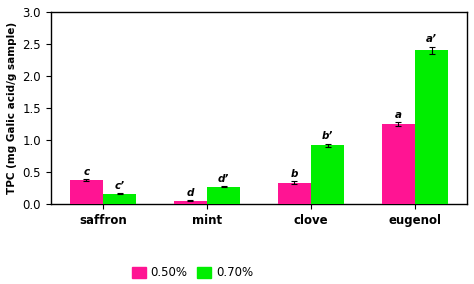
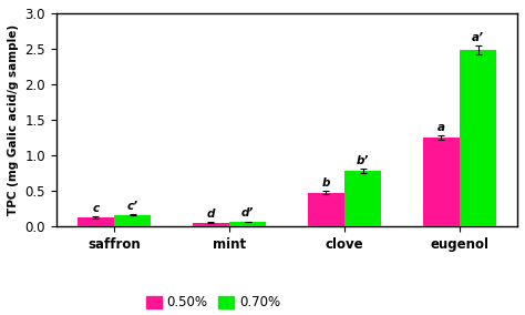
0.50%/saffron: 0.38 -> 0.13
0.70%/mint: 0.28 -> 0.07
0.50%/clove: 0.34 -> 0.48
0.70%/clove: 0.92 -> 0.79
0.70%/eugenol: 2.40 -> 2.49
